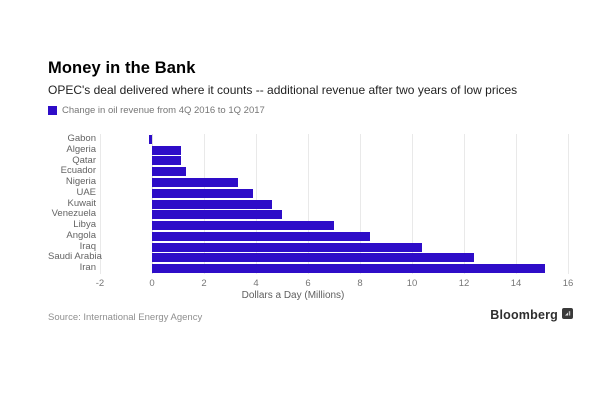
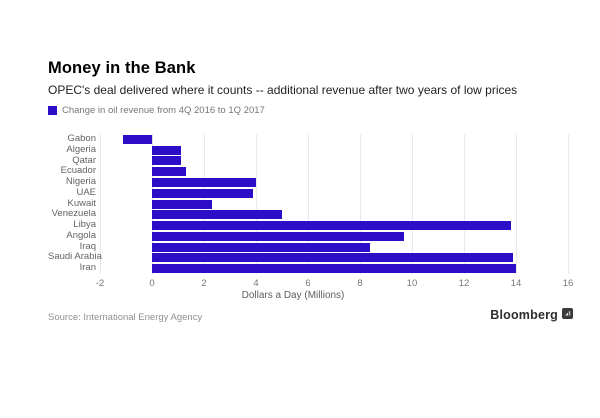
Gabon: -0.1 -> -1.1
Nigeria: 3.3 -> 4.0
Kuwait: 4.6 -> 2.3
Libya: 7.0 -> 13.8
Angola: 8.4 -> 9.7
Iraq: 10.4 -> 8.4
Saudi Arabia: 12.4 -> 13.9
Iran: 15.1 -> 14.0
